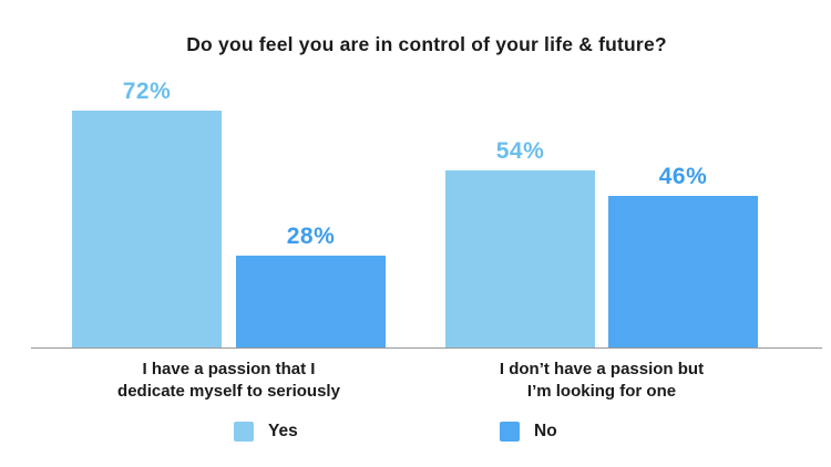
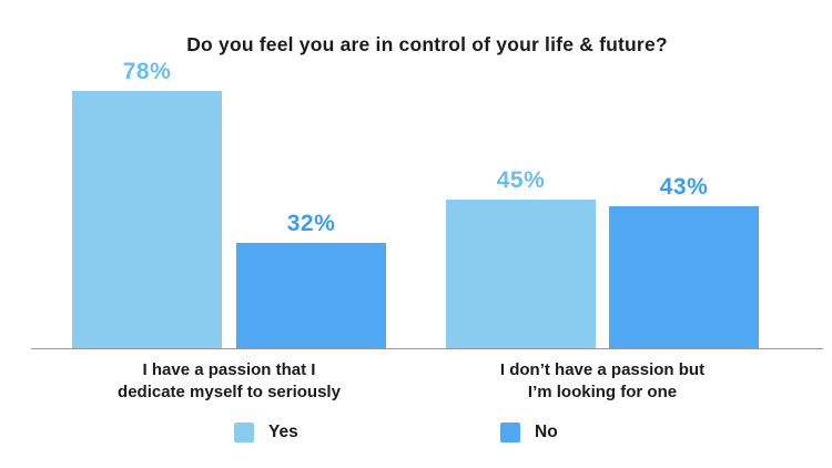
Yes/I have a passion that I dedicate myself to seriously: 72% -> 78%
No/I have a passion that I dedicate myself to seriously: 28% -> 32%
Yes/I don’t have a passion but I’m looking for one: 54% -> 45%
No/I don’t have a passion but I’m looking for one: 46% -> 43%
